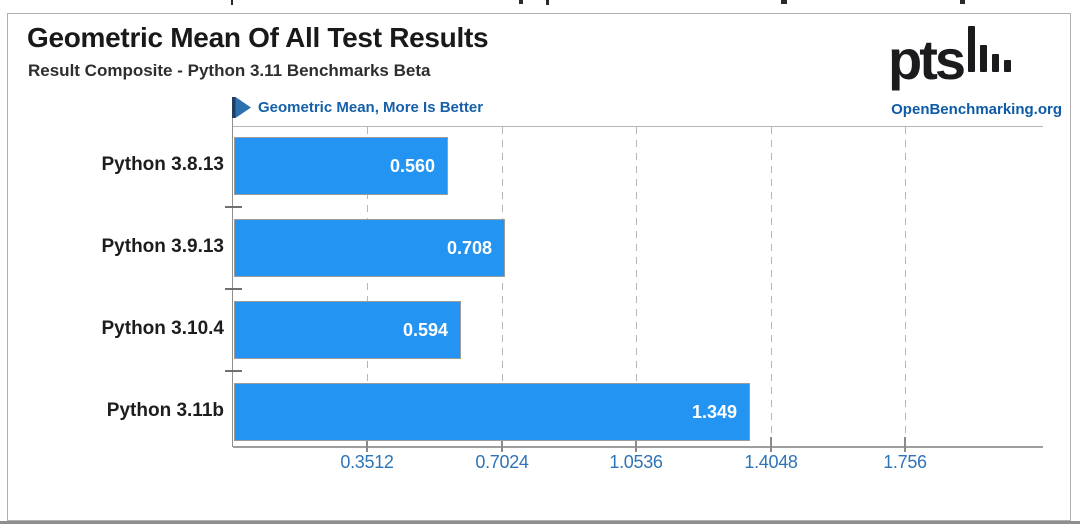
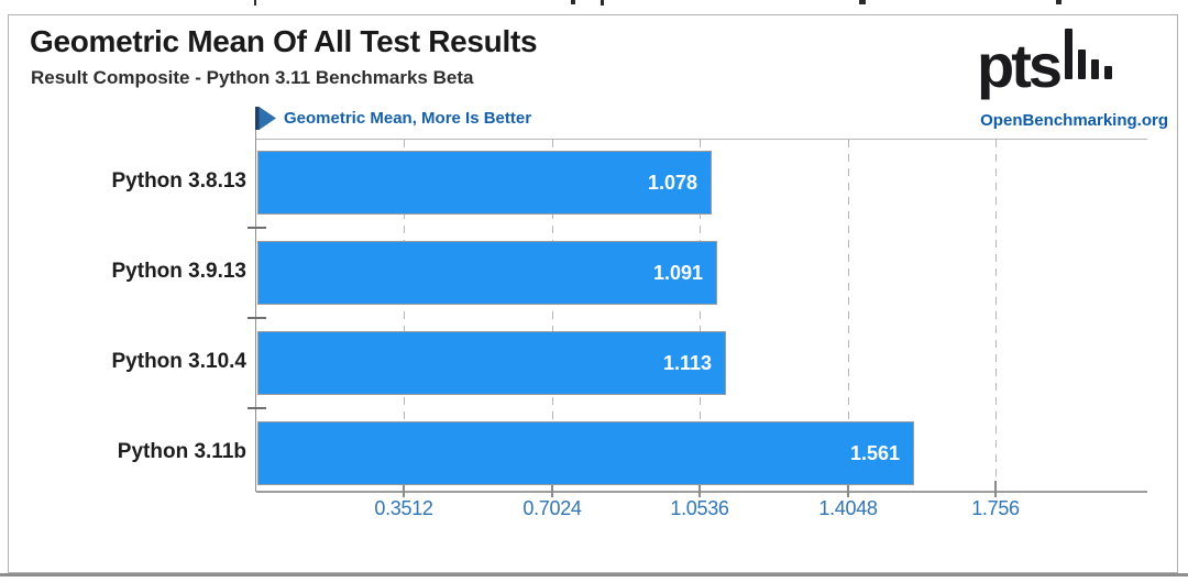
Python 3.8.13: 0.560 -> 1.078
Python 3.9.13: 0.708 -> 1.091
Python 3.10.4: 0.594 -> 1.113
Python 3.11b: 1.349 -> 1.561
